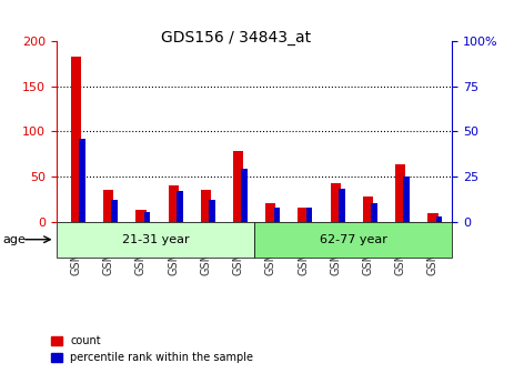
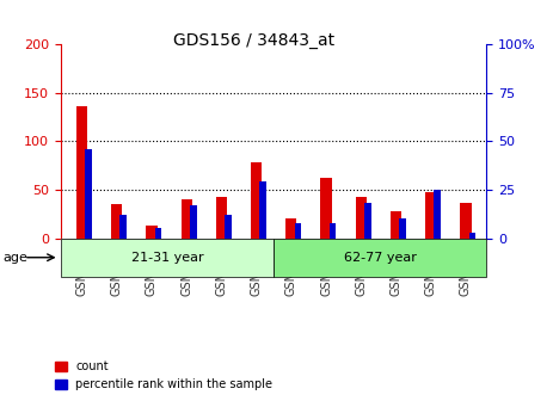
count/GSM2390: 183 -> 136
count/GSM2394: 35 -> 42
count/GSM2397: 16 -> 62
count/GSM2400: 63 -> 48
count/GSM2401: 9 -> 36
